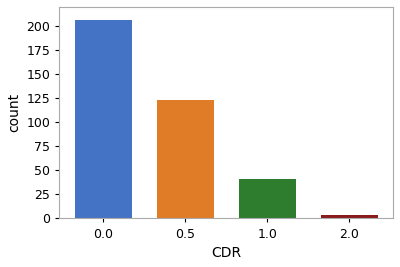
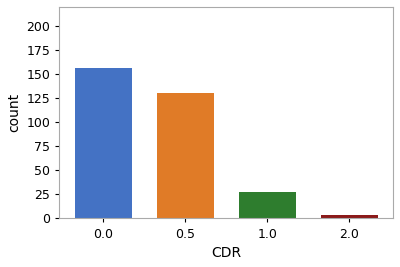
0.0: 206 -> 156
0.5: 123 -> 130
1.0: 41 -> 28
